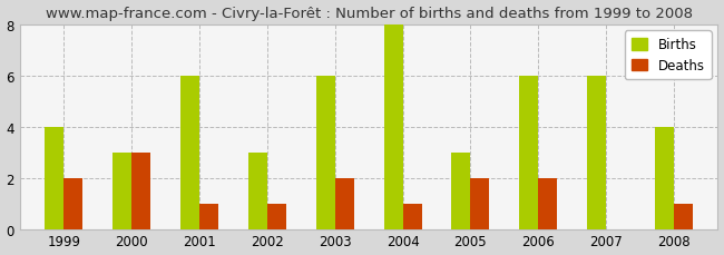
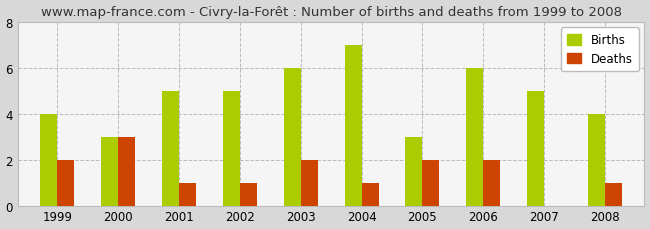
Births/2001: 6 -> 5
Births/2002: 3 -> 5
Births/2004: 8 -> 7
Births/2007: 6 -> 5
